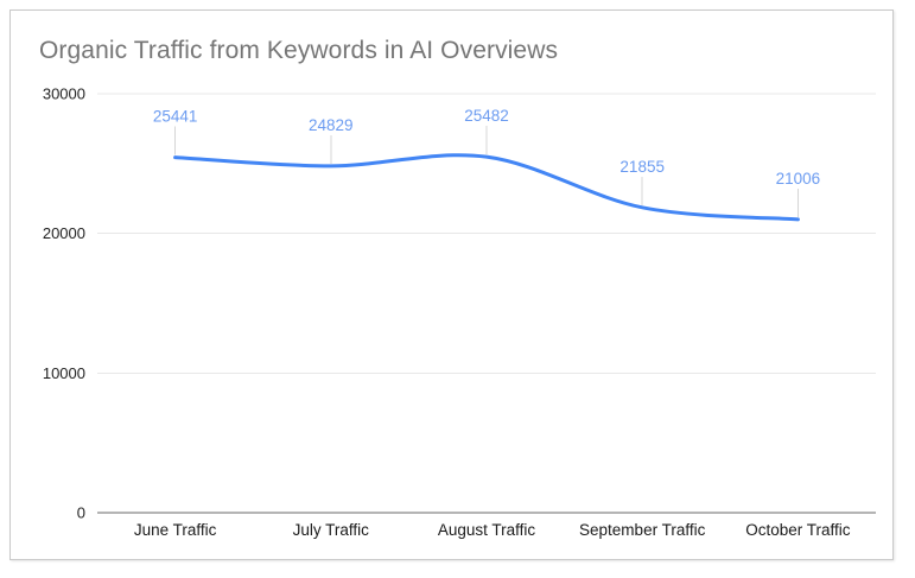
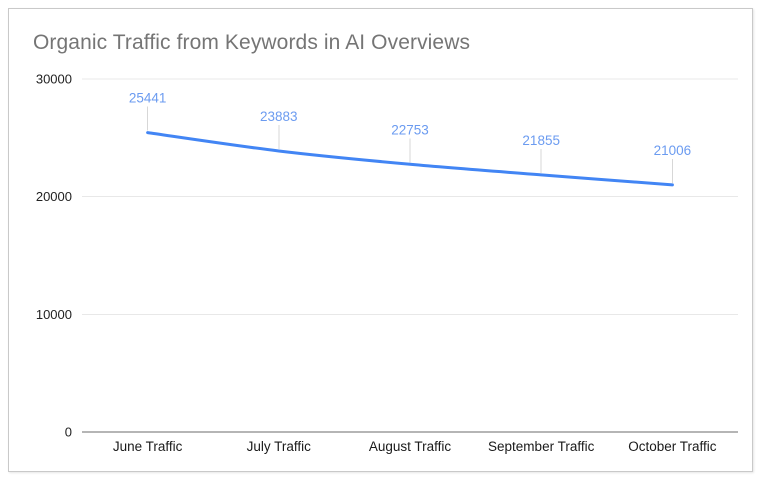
July Traffic: 24829 -> 23883
August Traffic: 25482 -> 22753
